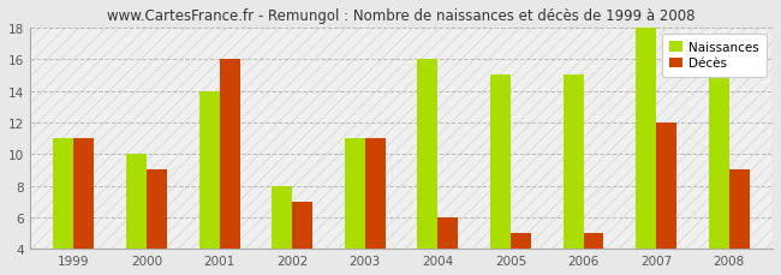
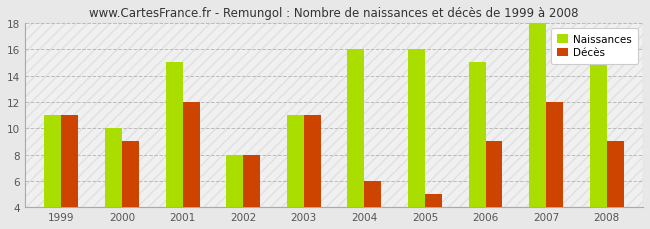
Naissances/2001: 14 -> 15
Décès/2001: 16 -> 12
Décès/2002: 7 -> 8
Naissances/2005: 15 -> 16
Décès/2006: 5 -> 9
